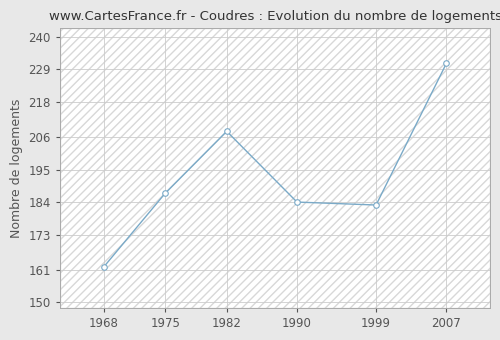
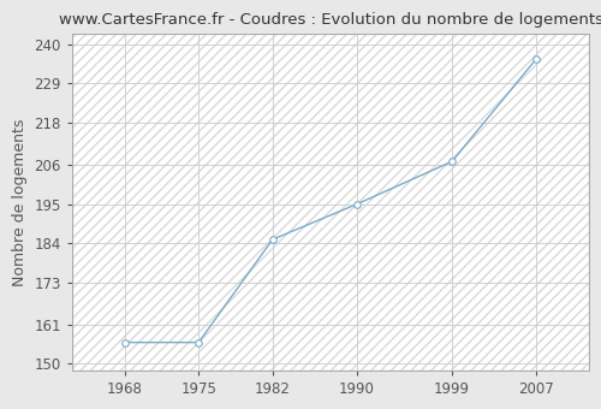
1968: 162 -> 156
1975: 187 -> 156
1982: 208 -> 185
1990: 184 -> 195
1999: 183 -> 207
2007: 231 -> 236
